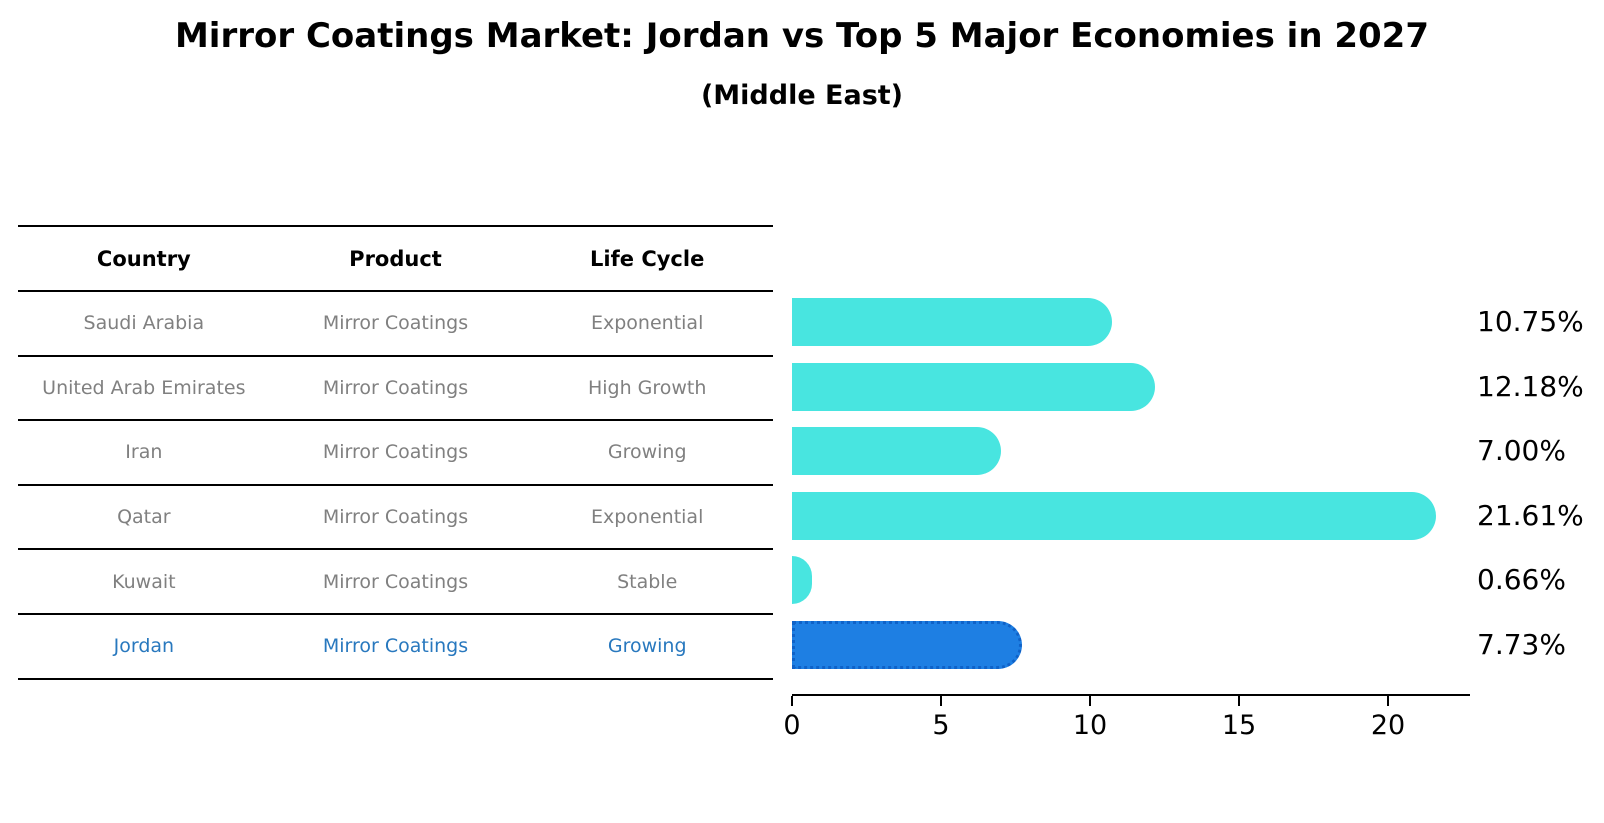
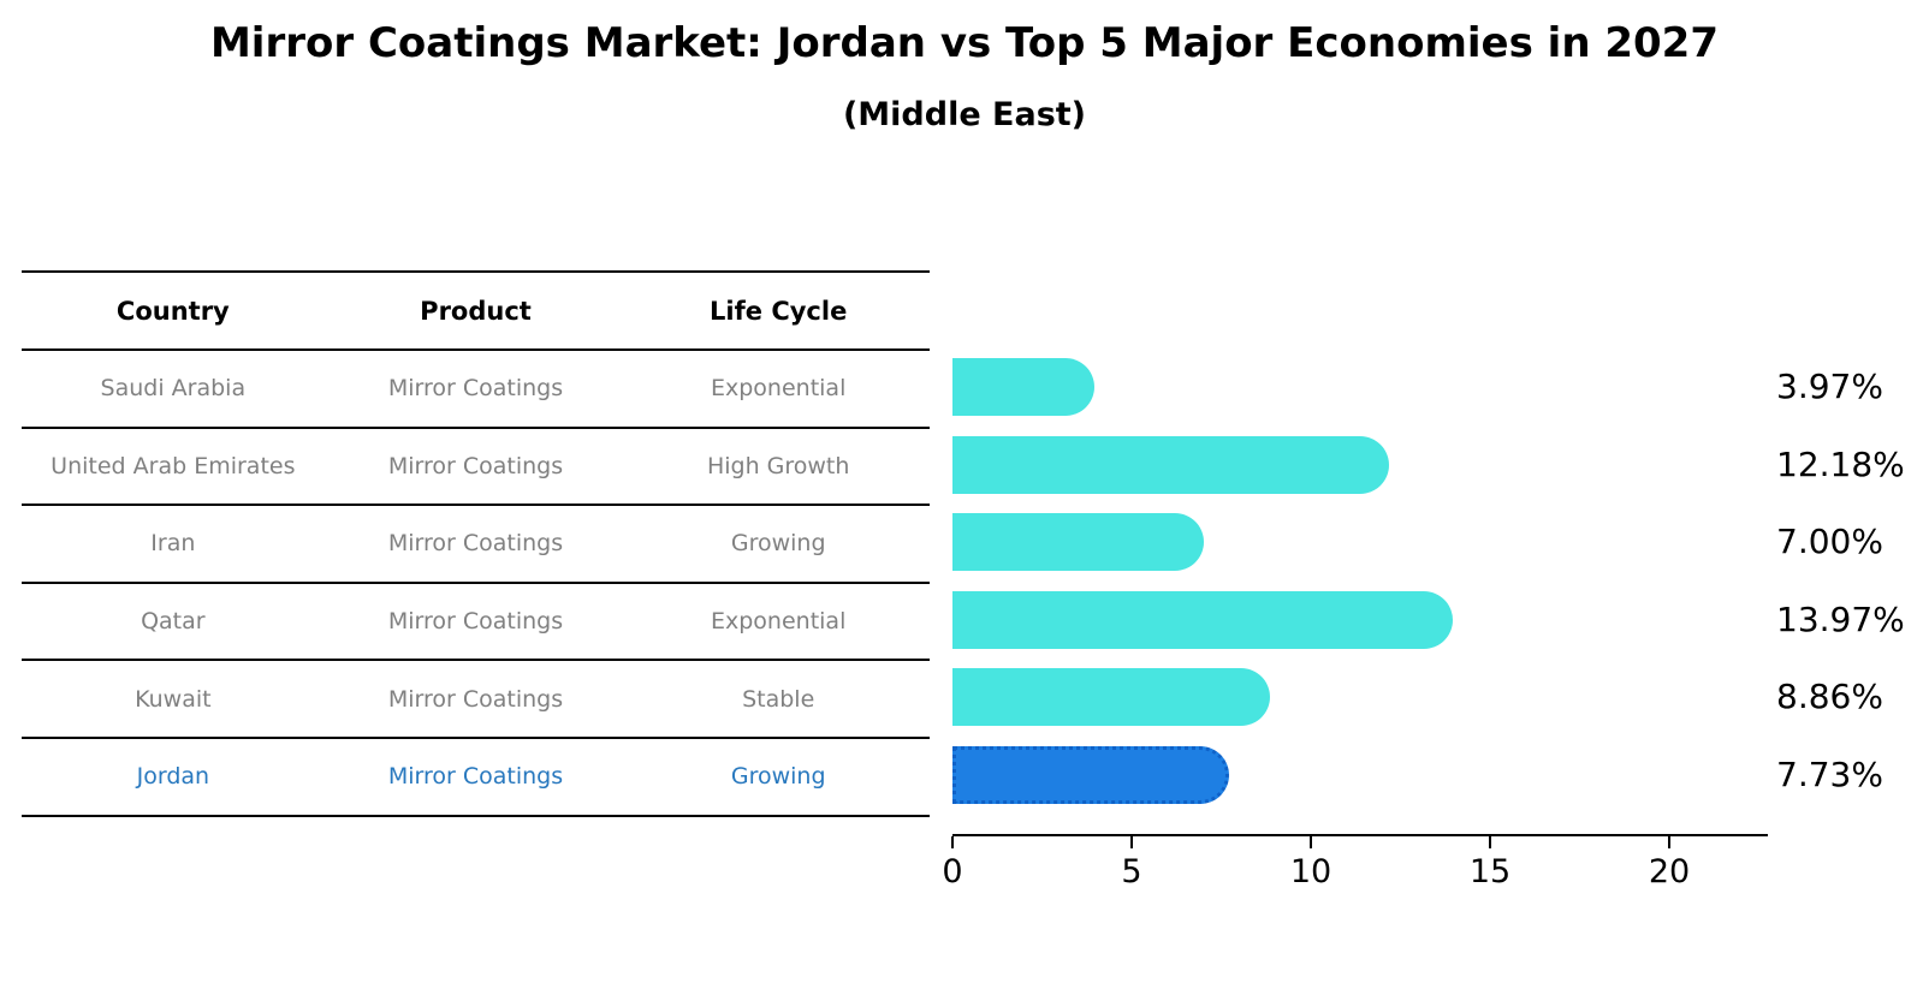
Saudi Arabia: 10.75% -> 3.97%
Qatar: 21.61% -> 13.97%
Kuwait: 0.66% -> 8.86%
